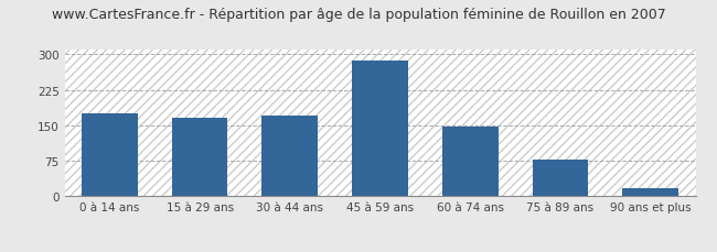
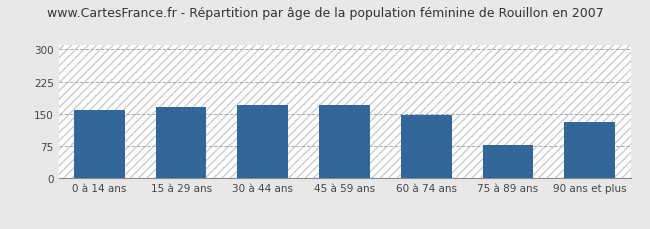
0 à 14 ans: 175 -> 160
45 à 59 ans: 287 -> 170
90 ans et plus: 18 -> 130
